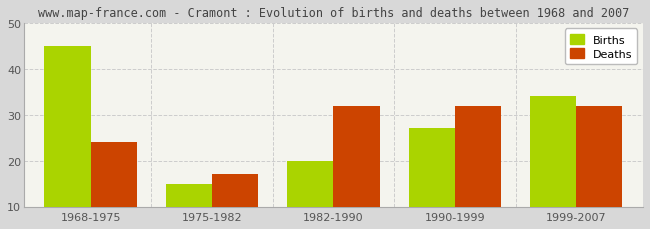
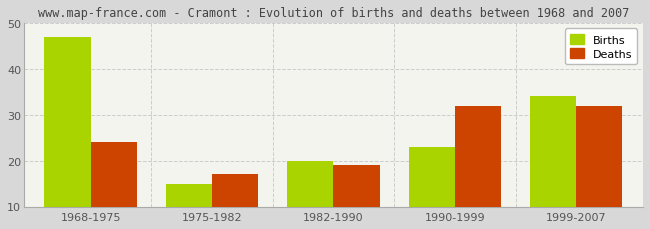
Births/1968-1975: 45 -> 47
Deaths/1982-1990: 32 -> 19
Births/1990-1999: 27 -> 23
